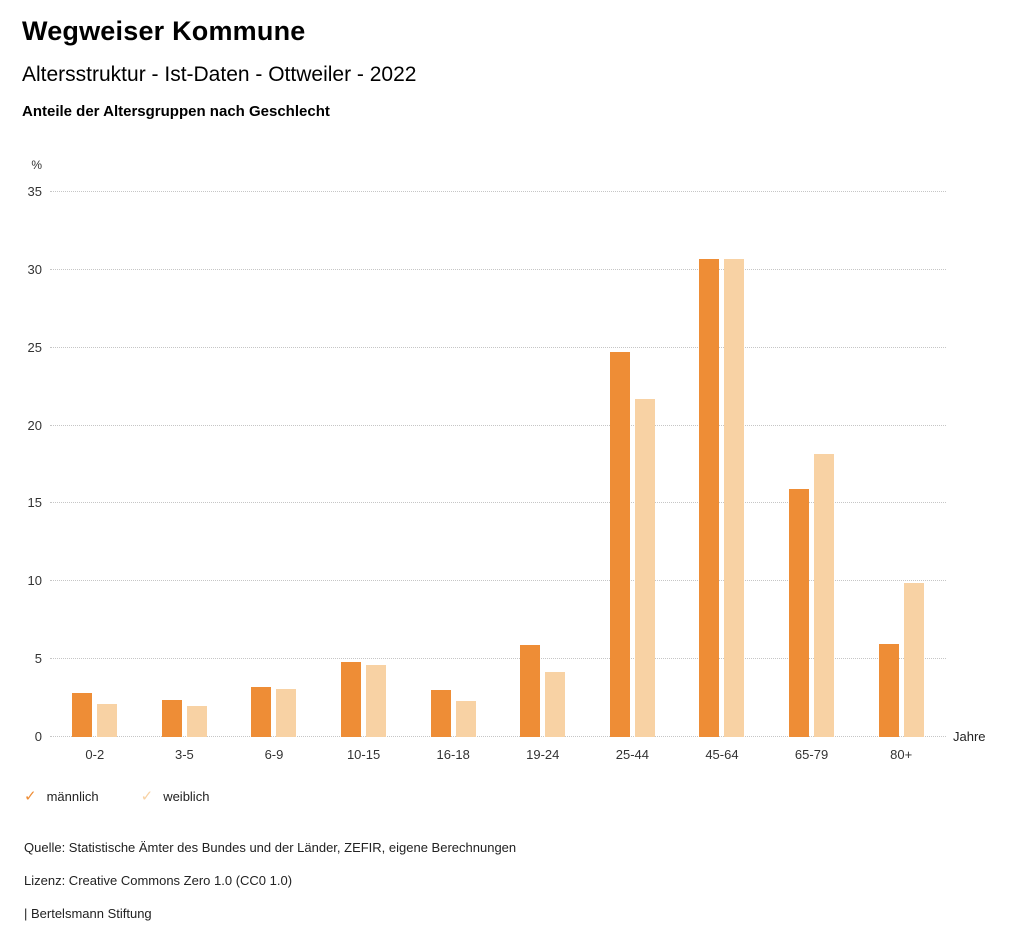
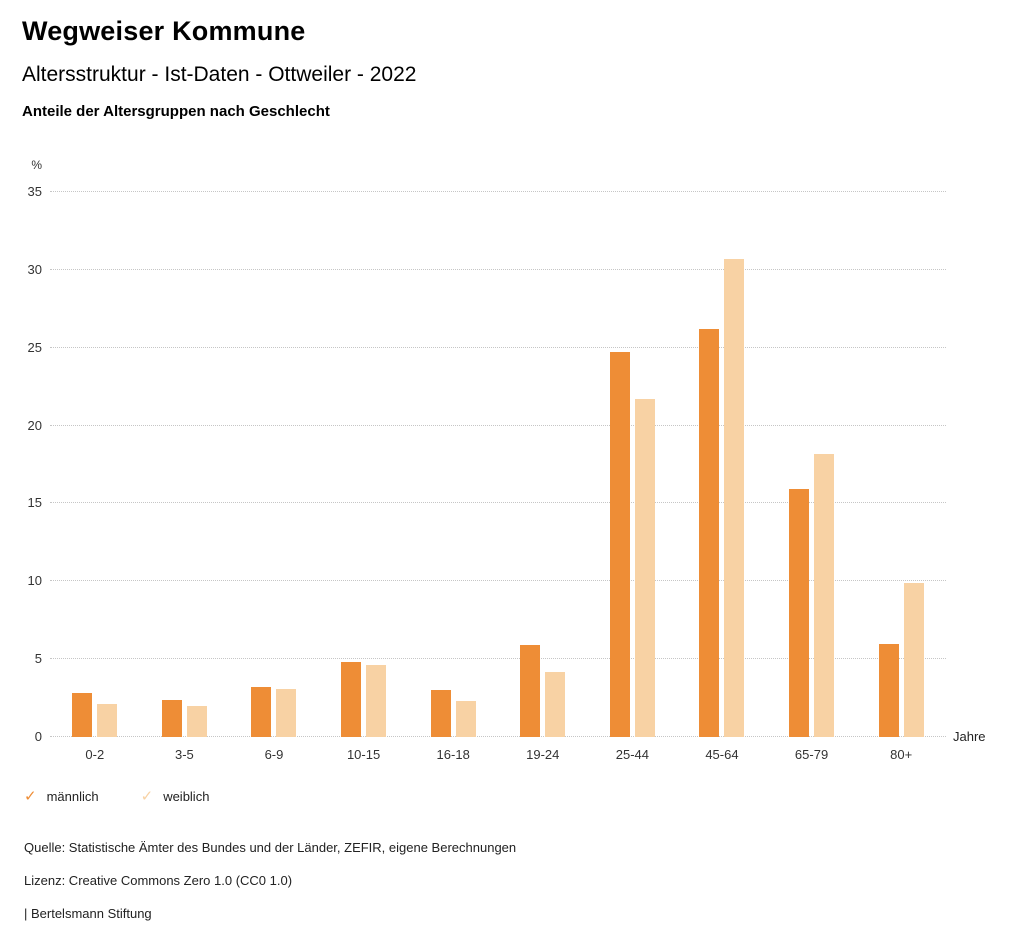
männlich/45-64: 30.7 -> 26.2
